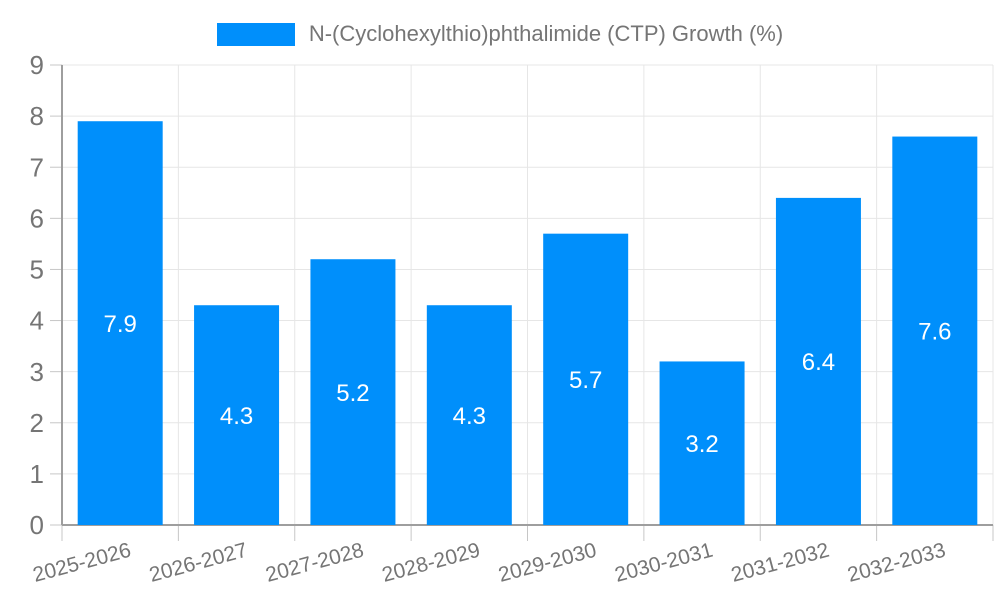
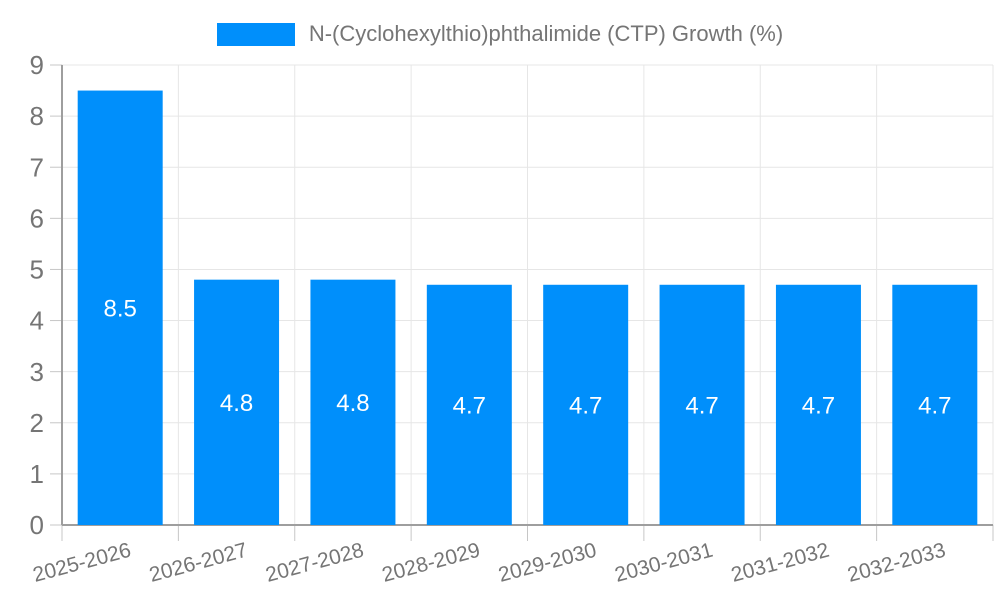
2025-2026: 7.9 -> 8.5
2026-2027: 4.3 -> 4.8
2027-2028: 5.2 -> 4.8
2028-2029: 4.3 -> 4.7
2029-2030: 5.7 -> 4.7
2030-2031: 3.2 -> 4.7
2031-2032: 6.4 -> 4.7
2032-2033: 7.6 -> 4.7
